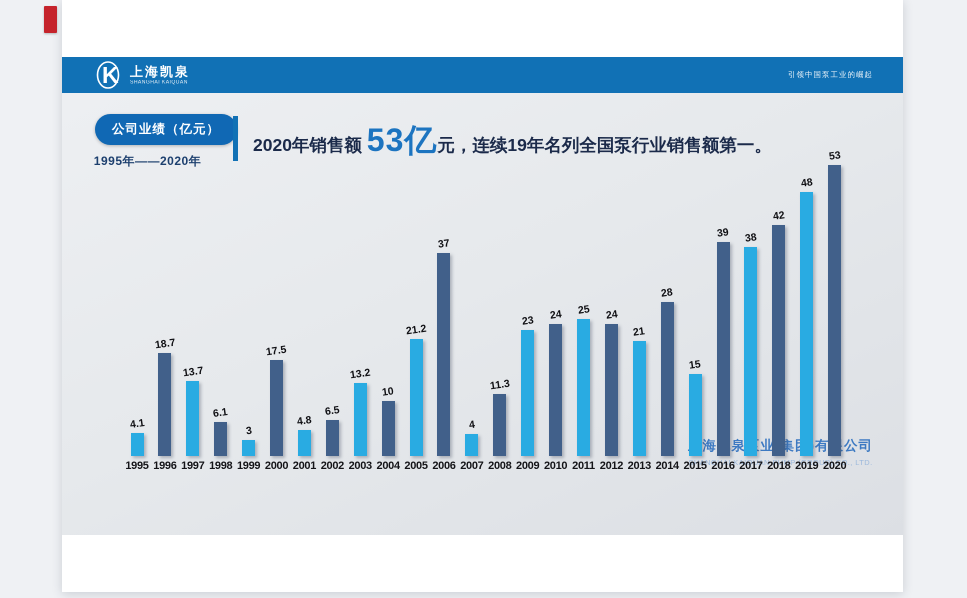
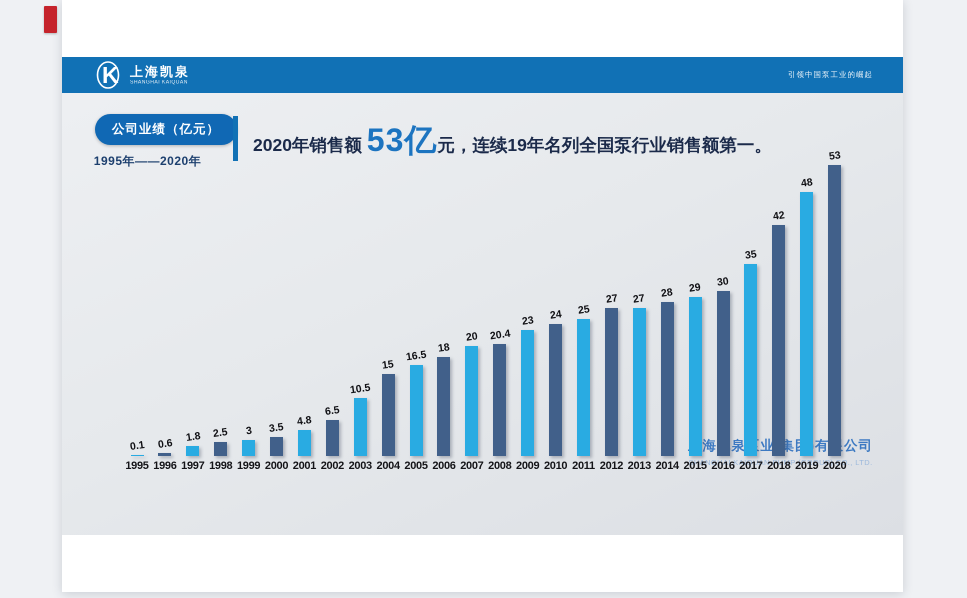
1995: 4.1 -> 0.1
1996: 18.7 -> 0.6
1997: 13.7 -> 1.8
1998: 6.1 -> 2.5
2000: 17.5 -> 3.5
2003: 13.2 -> 10.5
2004: 10 -> 15
2005: 21.2 -> 16.5
2006: 37 -> 18
2007: 4 -> 20
2008: 11.3 -> 20.4
2012: 24 -> 27
2013: 21 -> 27
2015: 15 -> 29
2016: 39 -> 30
2017: 38 -> 35
